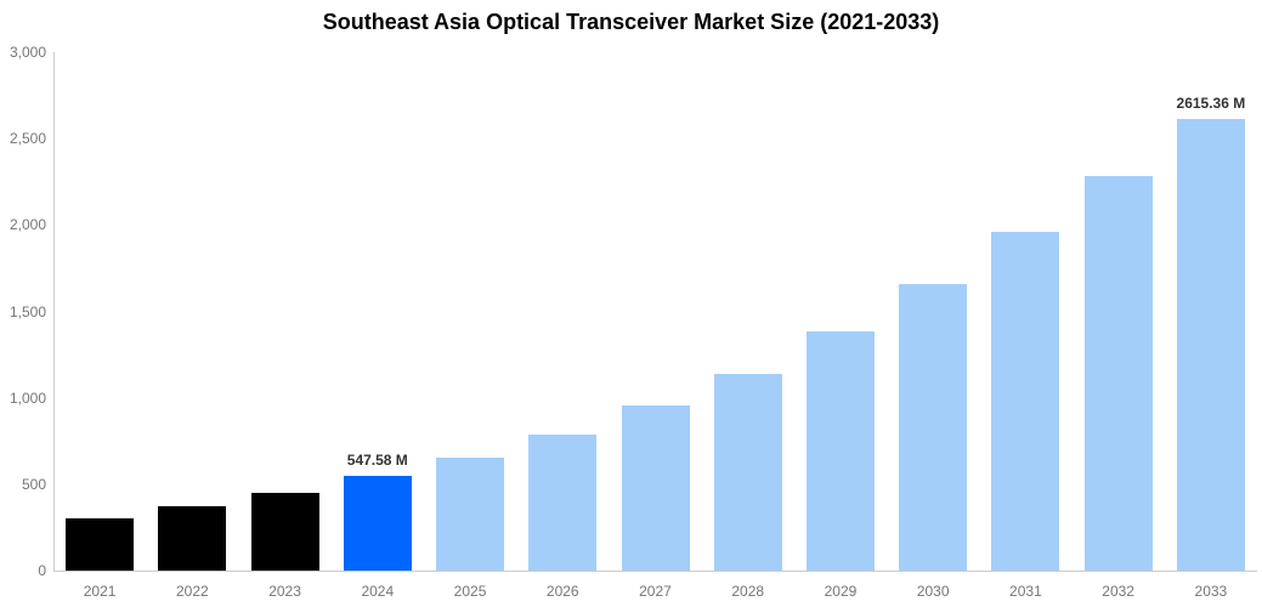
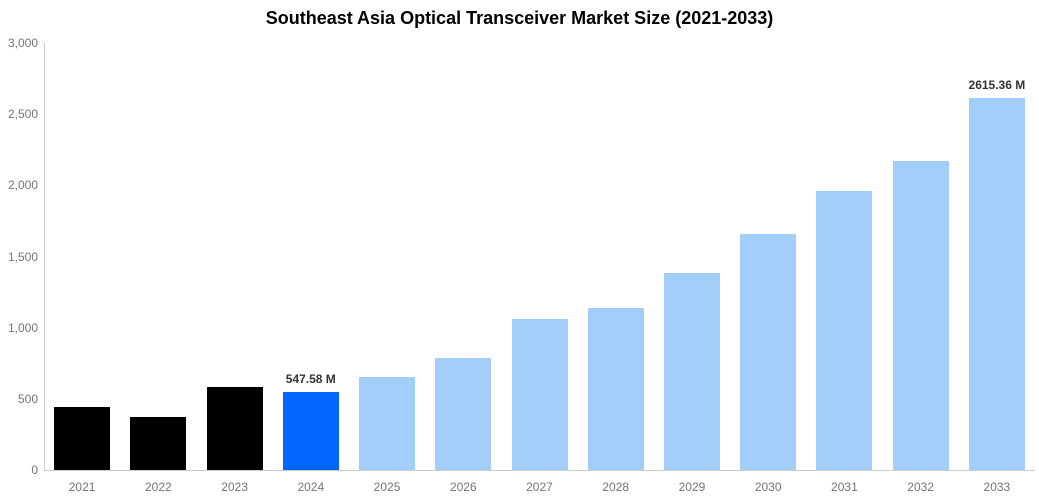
2021: 300 -> 440
2023: 450 -> 580
2027: 960 -> 1060
2032: 2280 -> 2170
